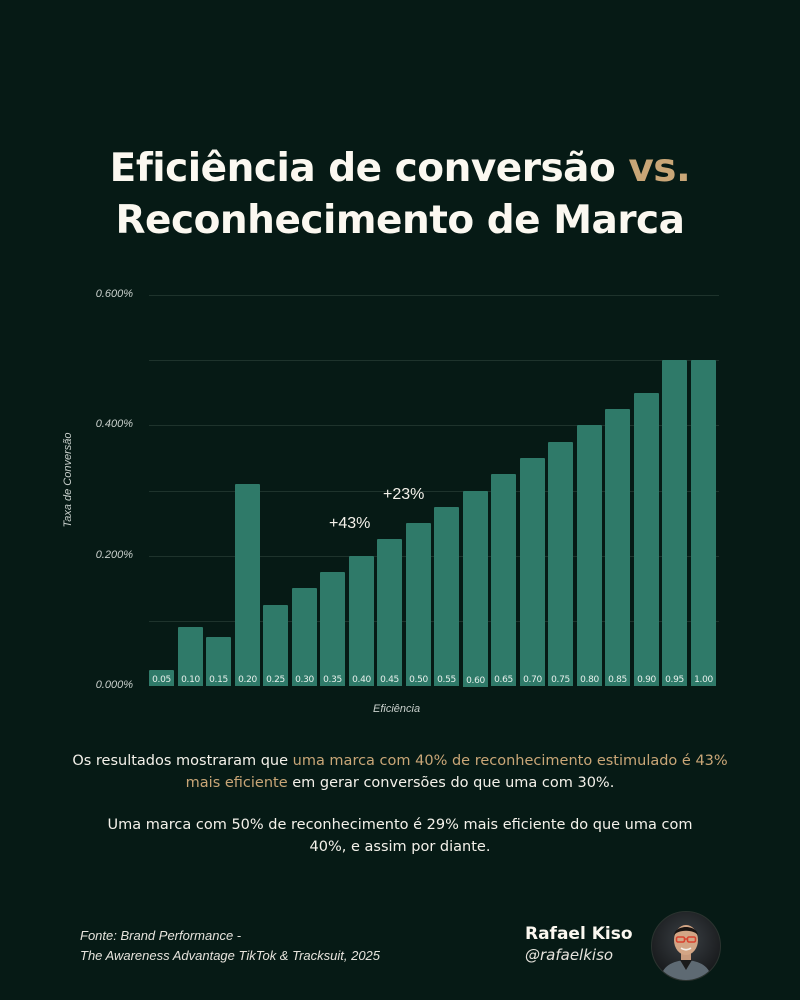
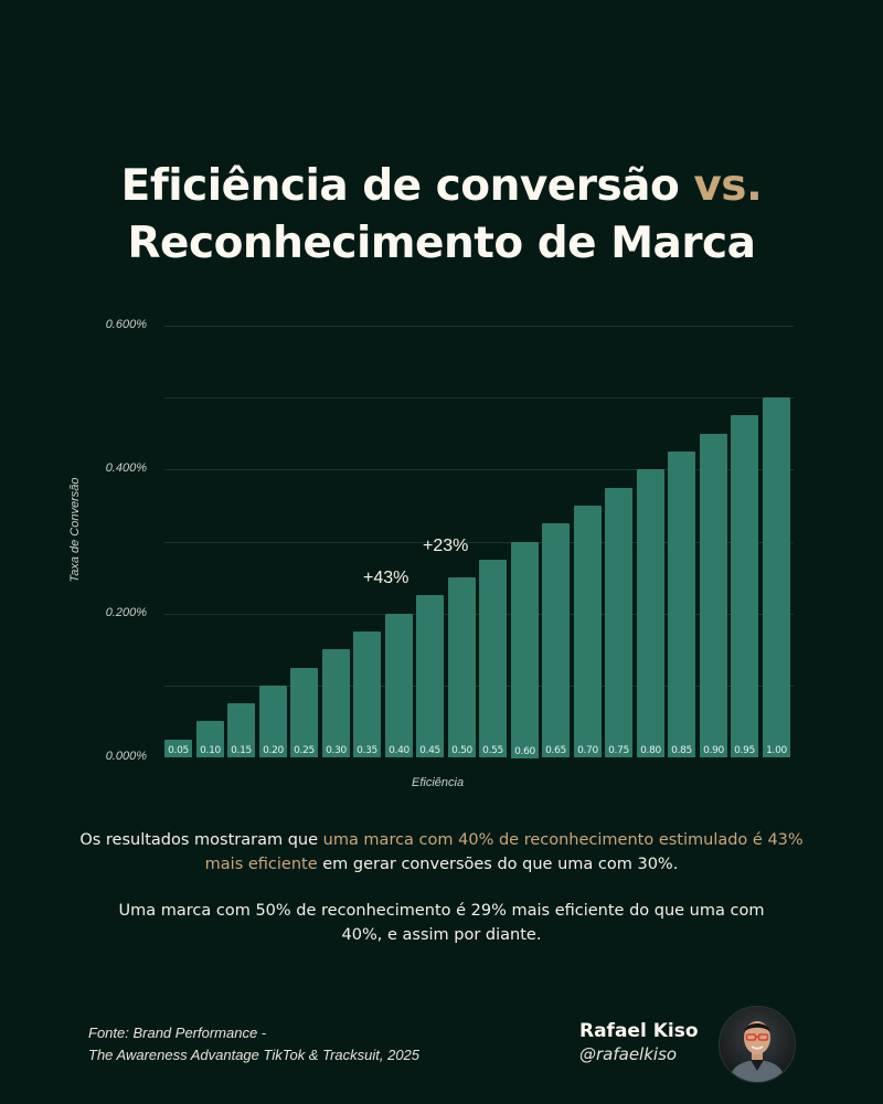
0.10: 0.09% -> 0.05%
0.20: 0.31% -> 0.10%
0.95: 0.50% -> 0.47%
